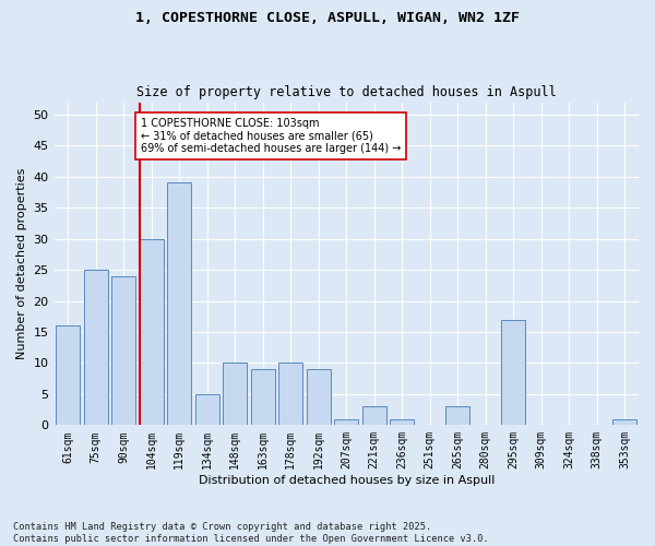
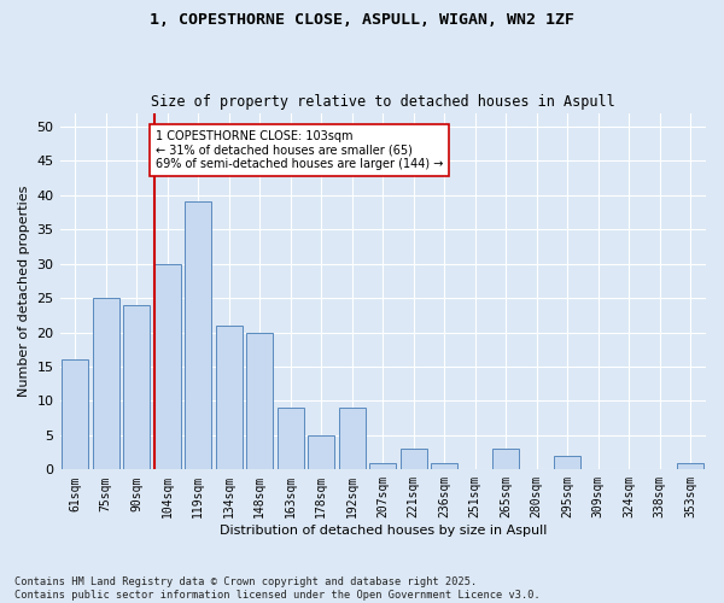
134sqm: 5 -> 21
148sqm: 10 -> 20
178sqm: 10 -> 5
295sqm: 17 -> 2
